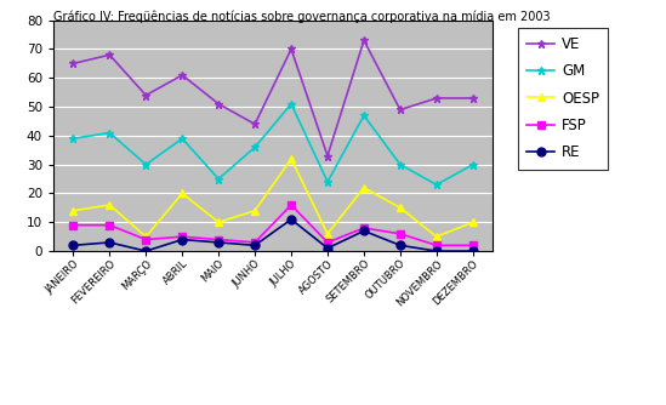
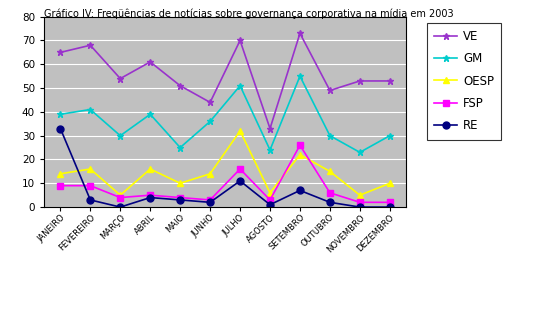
RE/JANEIRO: 2 -> 33
OESP/ABRIL: 20 -> 16
GM/SETEMBRO: 47 -> 55
FSP/SETEMBRO: 8 -> 26
